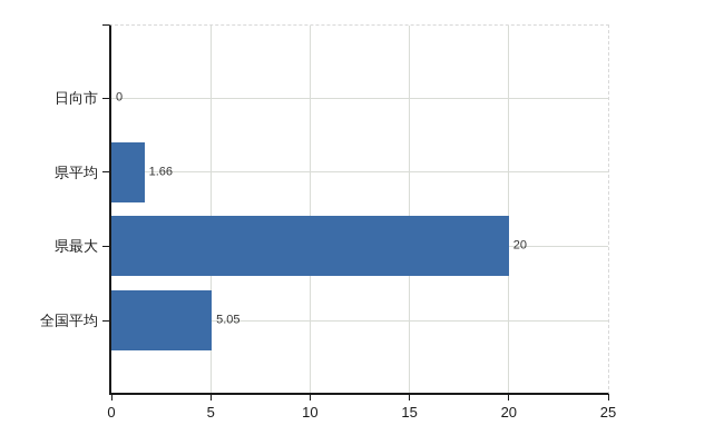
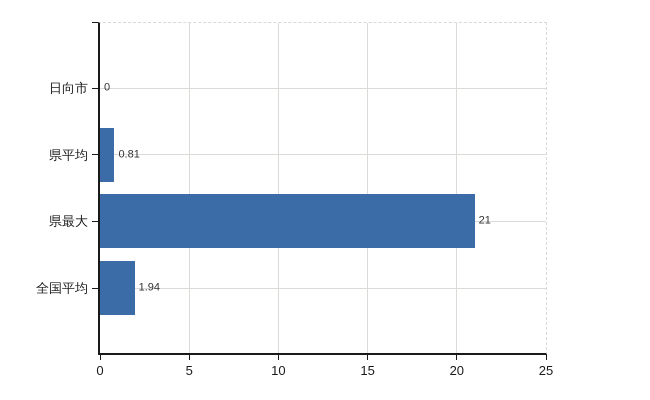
県平均: 1.66 -> 0.81
県最大: 20 -> 21
全国平均: 5.05 -> 1.94
